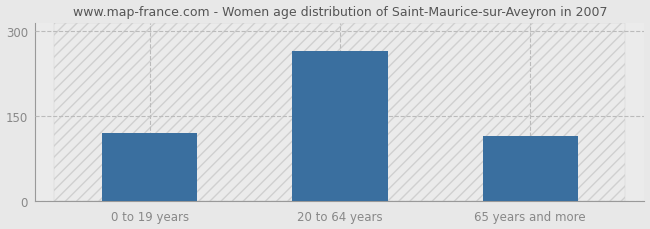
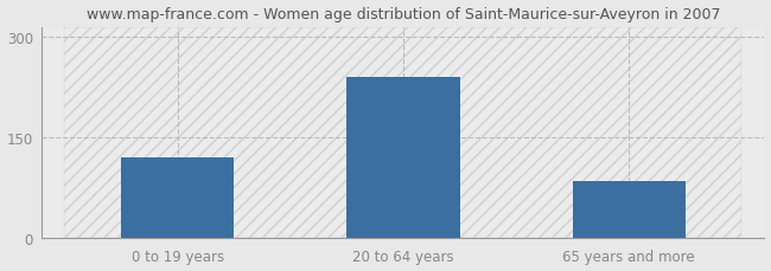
20 to 64 years: 265 -> 240
65 years and more: 115 -> 84
